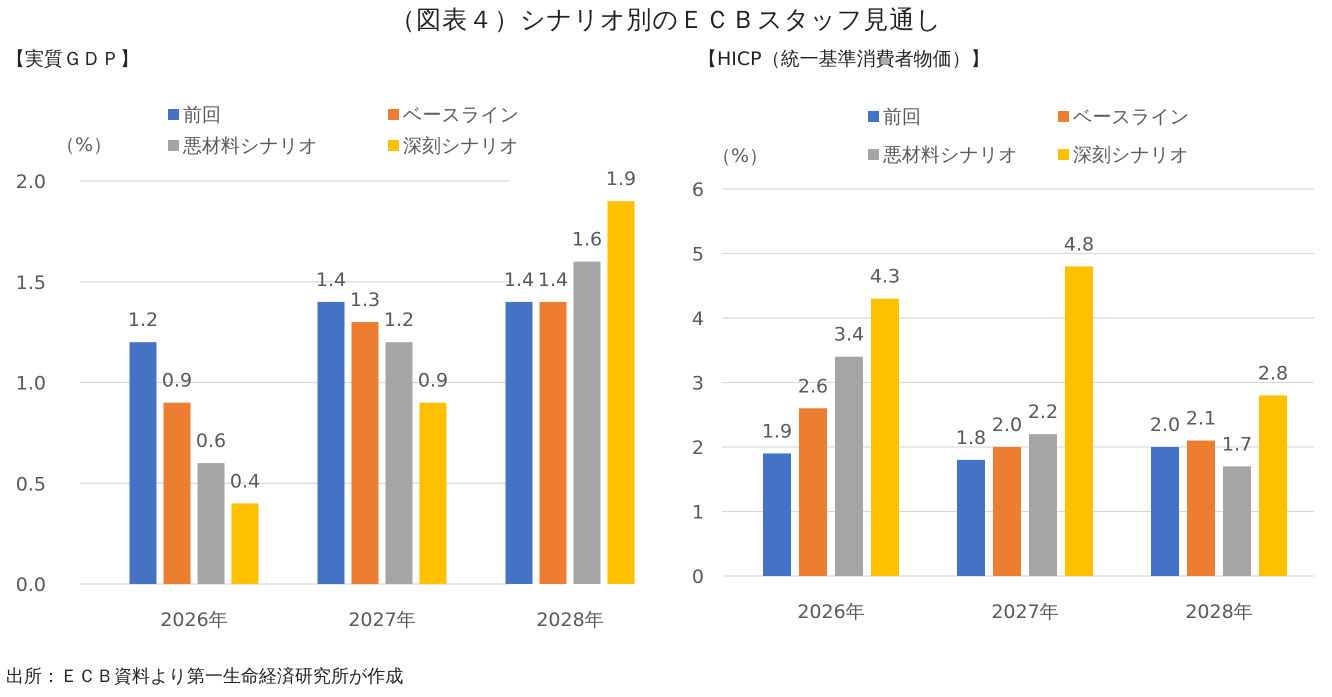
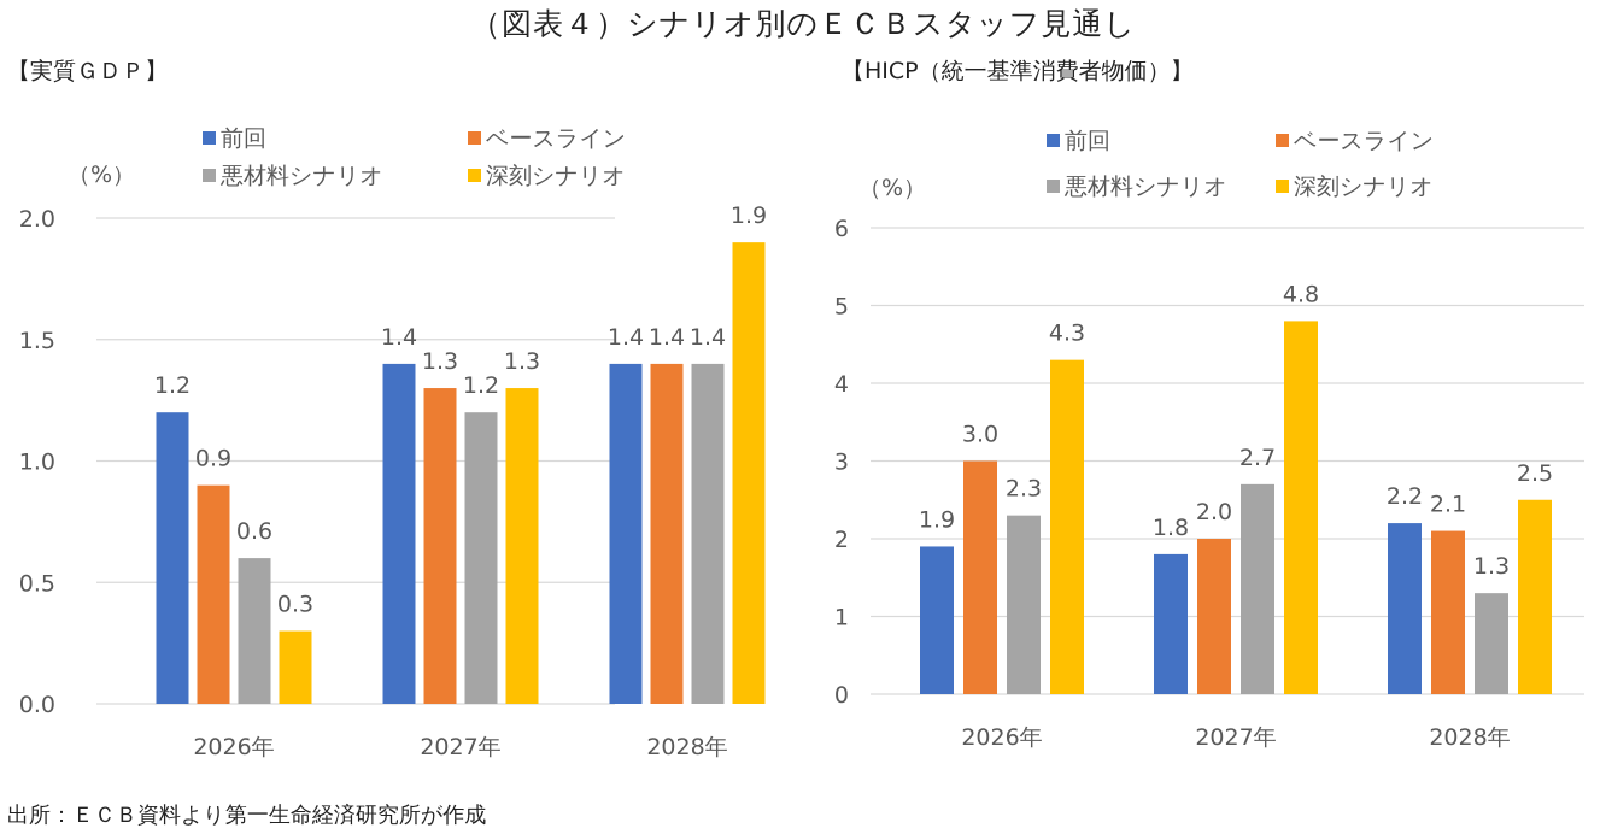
【実質ＧＤＰ】/深刻シナリオ/2026年: 0.4 -> 0.3
【実質ＧＤＰ】/深刻シナリオ/2027年: 0.9 -> 1.3
【実質ＧＤＰ】/悪材料シナリオ/2028年: 1.6 -> 1.4
【HICP（統一基準消費者物価）】/ベースライン/2026年: 2.6 -> 3.0
【HICP（統一基準消費者物価）】/悪材料シナリオ/2026年: 3.4 -> 2.3
【HICP（統一基準消費者物価）】/悪材料シナリオ/2027年: 2.2 -> 2.7
【HICP（統一基準消費者物価）】/前回/2028年: 2.0 -> 2.2
【HICP（統一基準消費者物価）】/悪材料シナリオ/2028年: 1.7 -> 1.3
【HICP（統一基準消費者物価）】/深刻シナリオ/2028年: 2.8 -> 2.5
